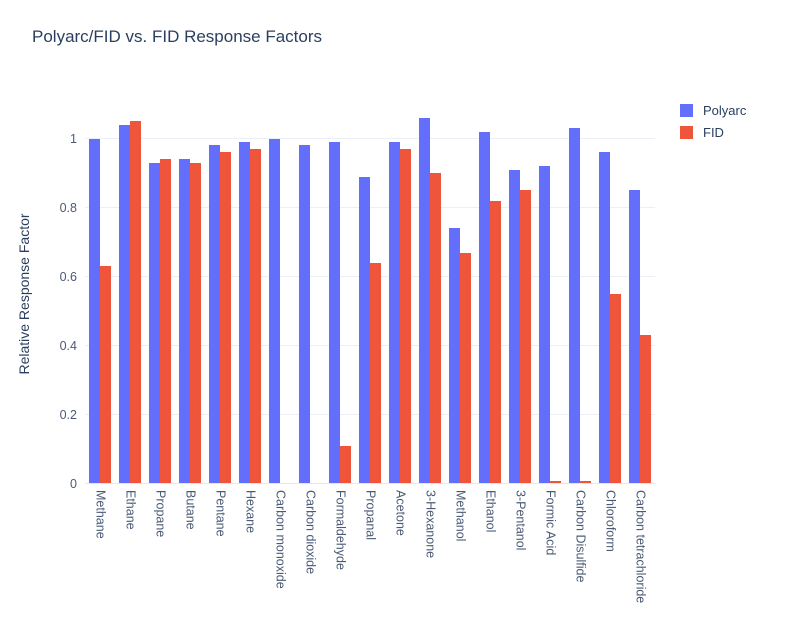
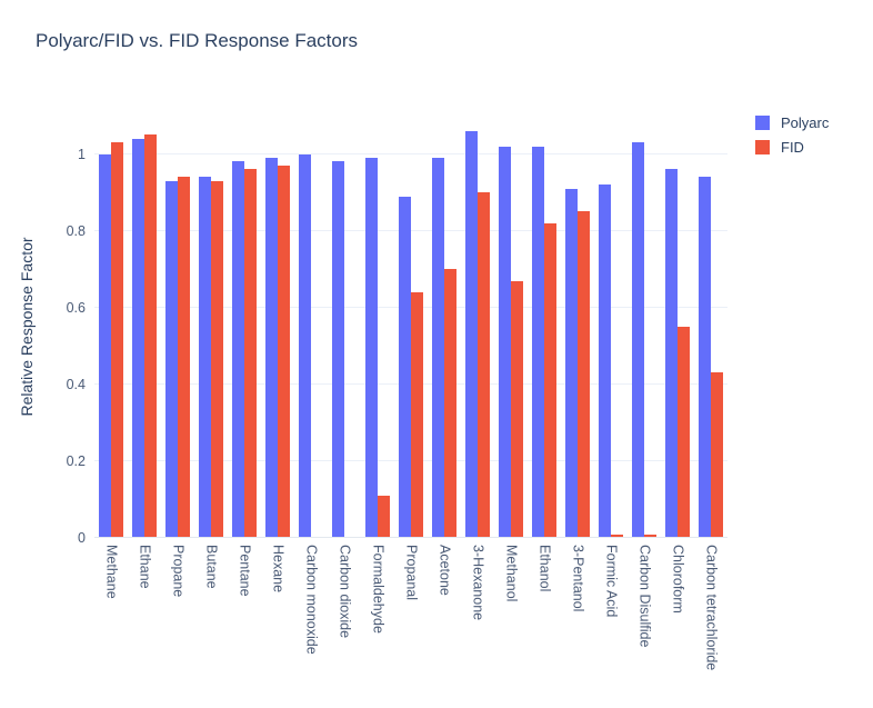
FID/Methane: 0.63 -> 1.03
FID/Acetone: 0.97 -> 0.70
Polyarc/Methanol: 0.74 -> 1.02
Polyarc/Carbon tetrachloride: 0.85 -> 0.94
